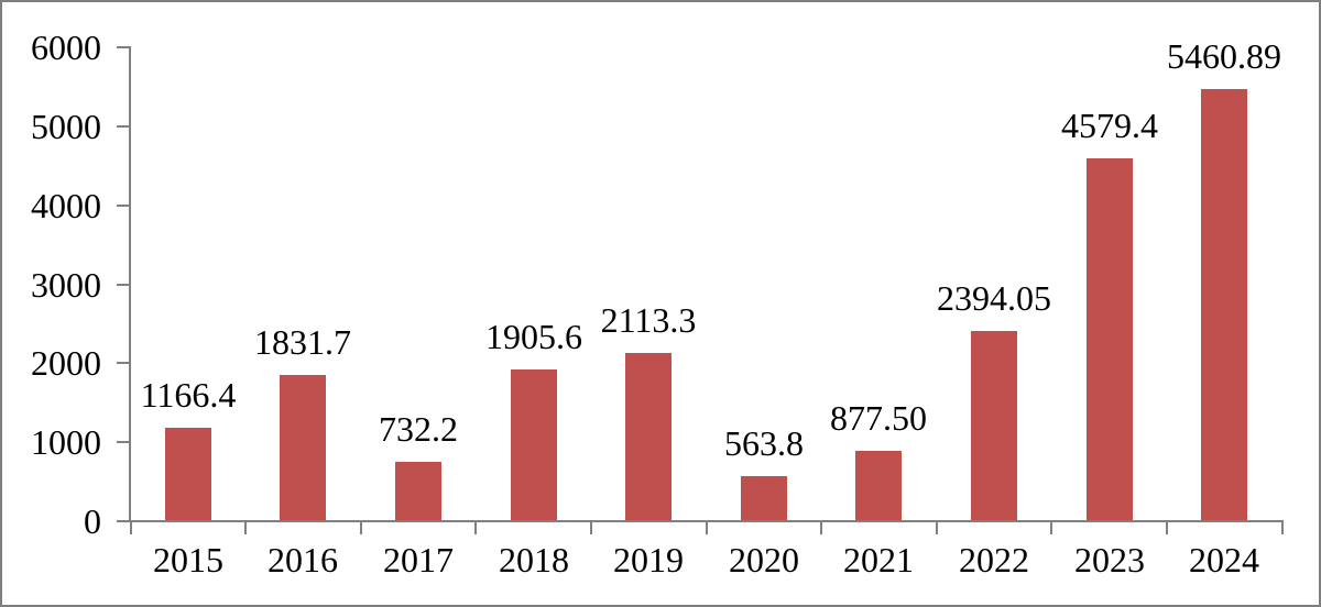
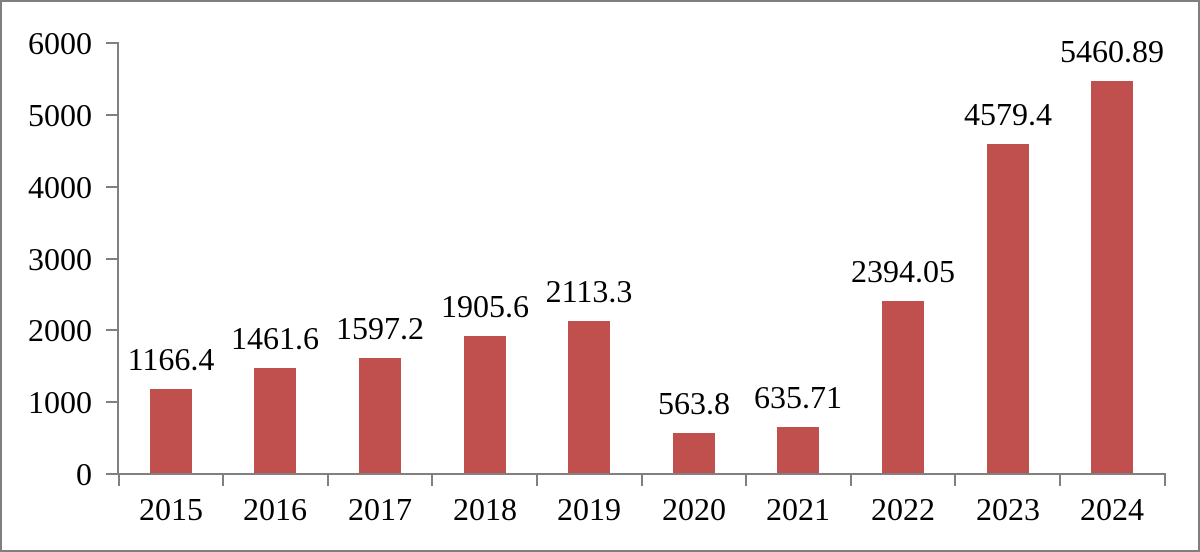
2016: 1831.7 -> 1461.6
2017: 732.2 -> 1597.2
2021: 877.50 -> 635.71
